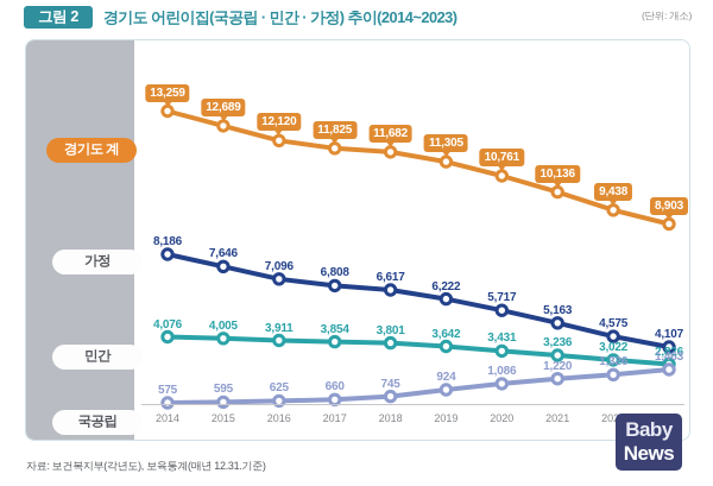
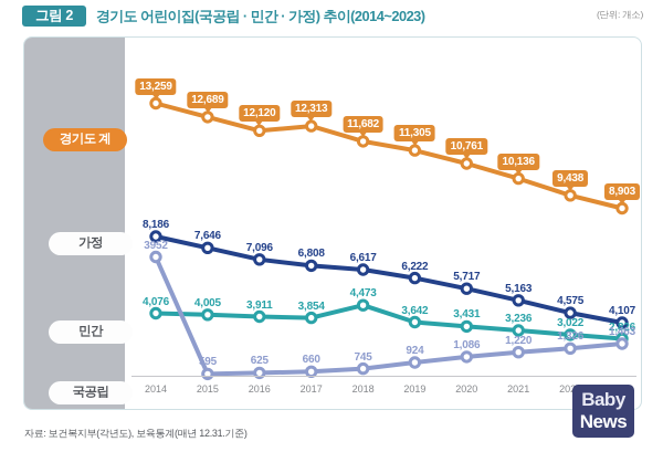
국공립/2014: 575 -> 3952
경기도 계/2017: 11,825 -> 12,313
민간/2018: 3,801 -> 4,473
